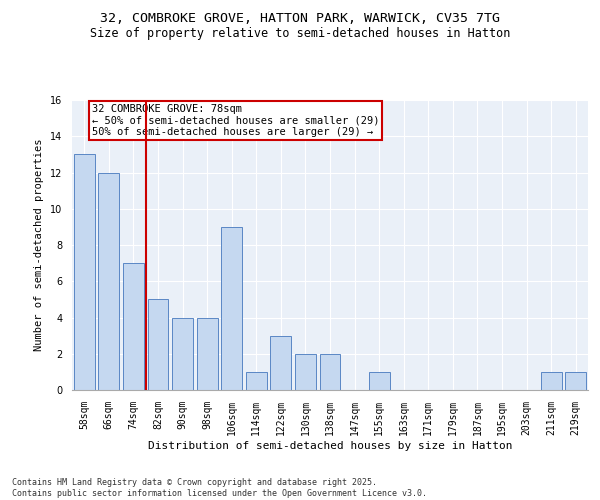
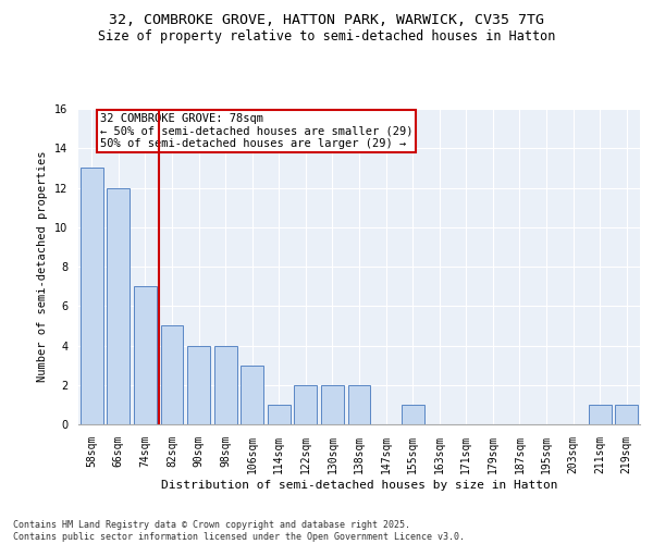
106sqm: 9 -> 3
122sqm: 3 -> 2
